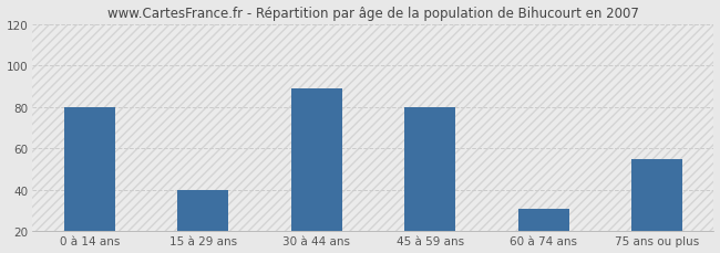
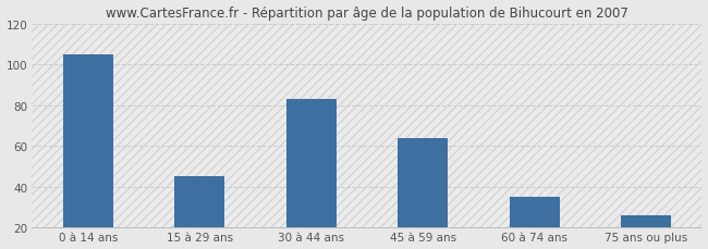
0 à 14 ans: 80 -> 105
15 à 29 ans: 40 -> 45
30 à 44 ans: 89 -> 83
45 à 59 ans: 80 -> 64
60 à 74 ans: 31 -> 35
75 ans ou plus: 55 -> 26
